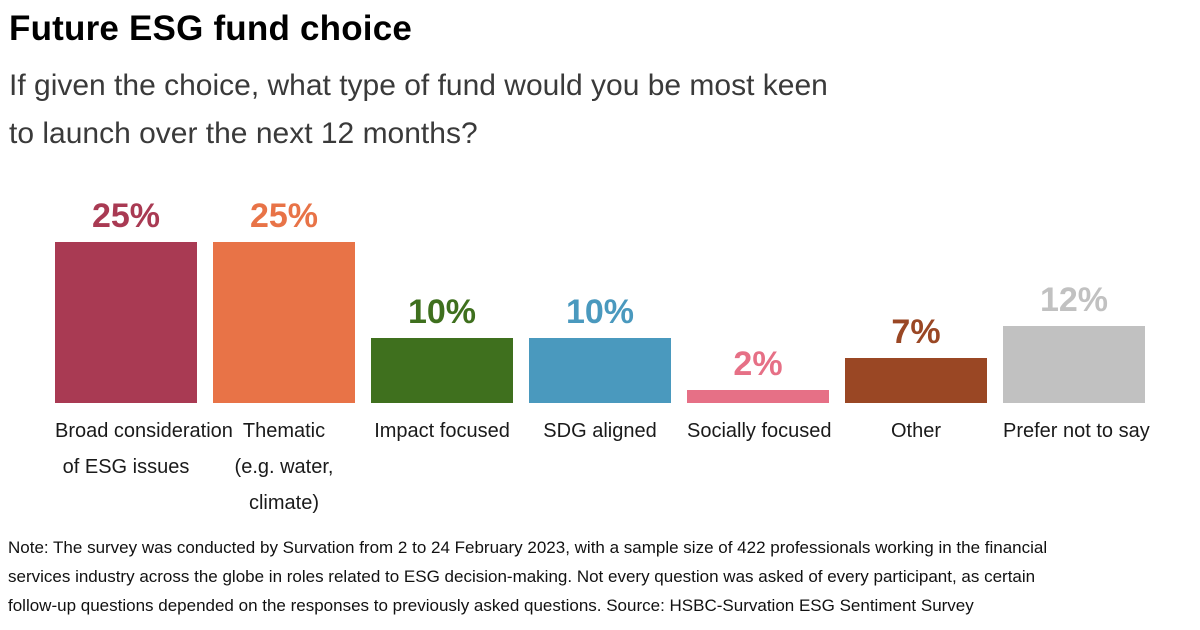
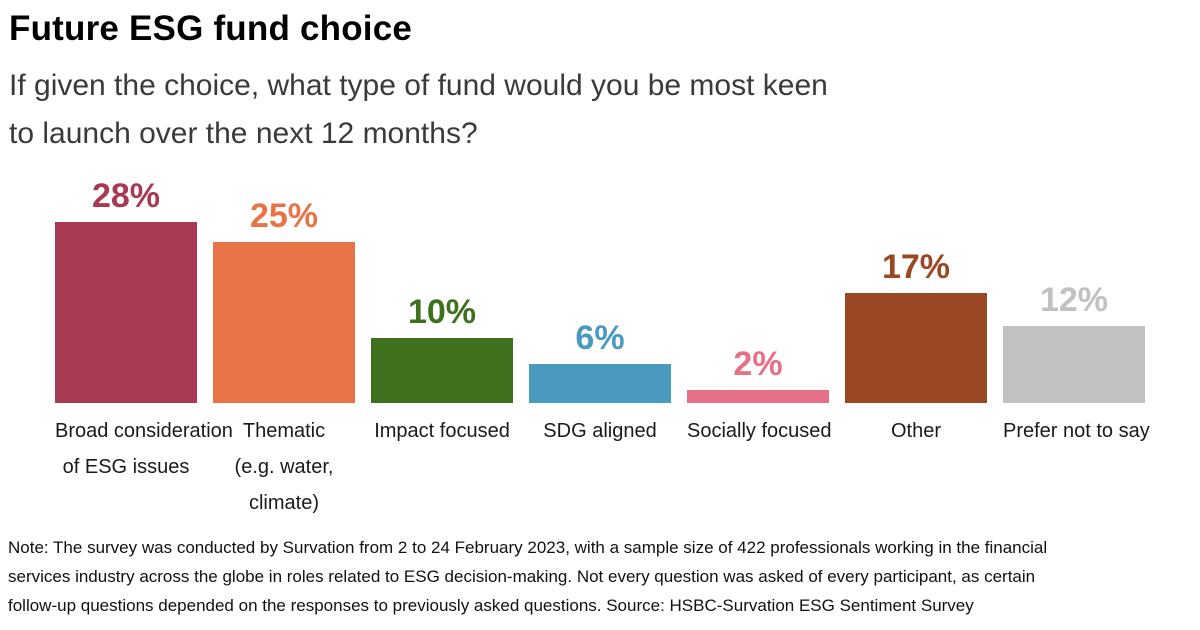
Broad consideration of ESG issues: 25% -> 28%
SDG aligned: 10% -> 6%
Other: 7% -> 17%
